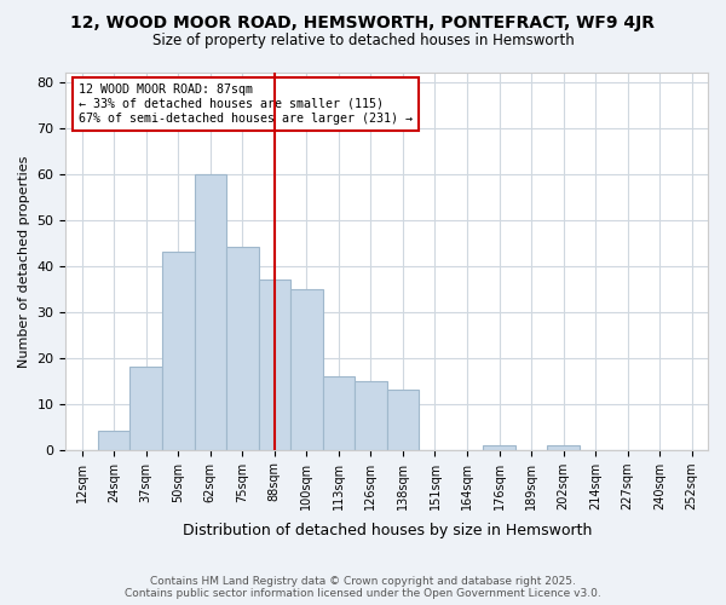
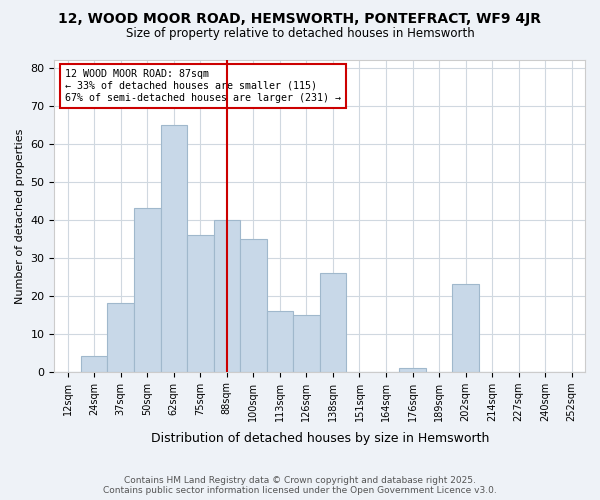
62sqm: 60 -> 65
75sqm: 44 -> 36
88sqm: 37 -> 40
138sqm: 13 -> 26
202sqm: 1 -> 23
